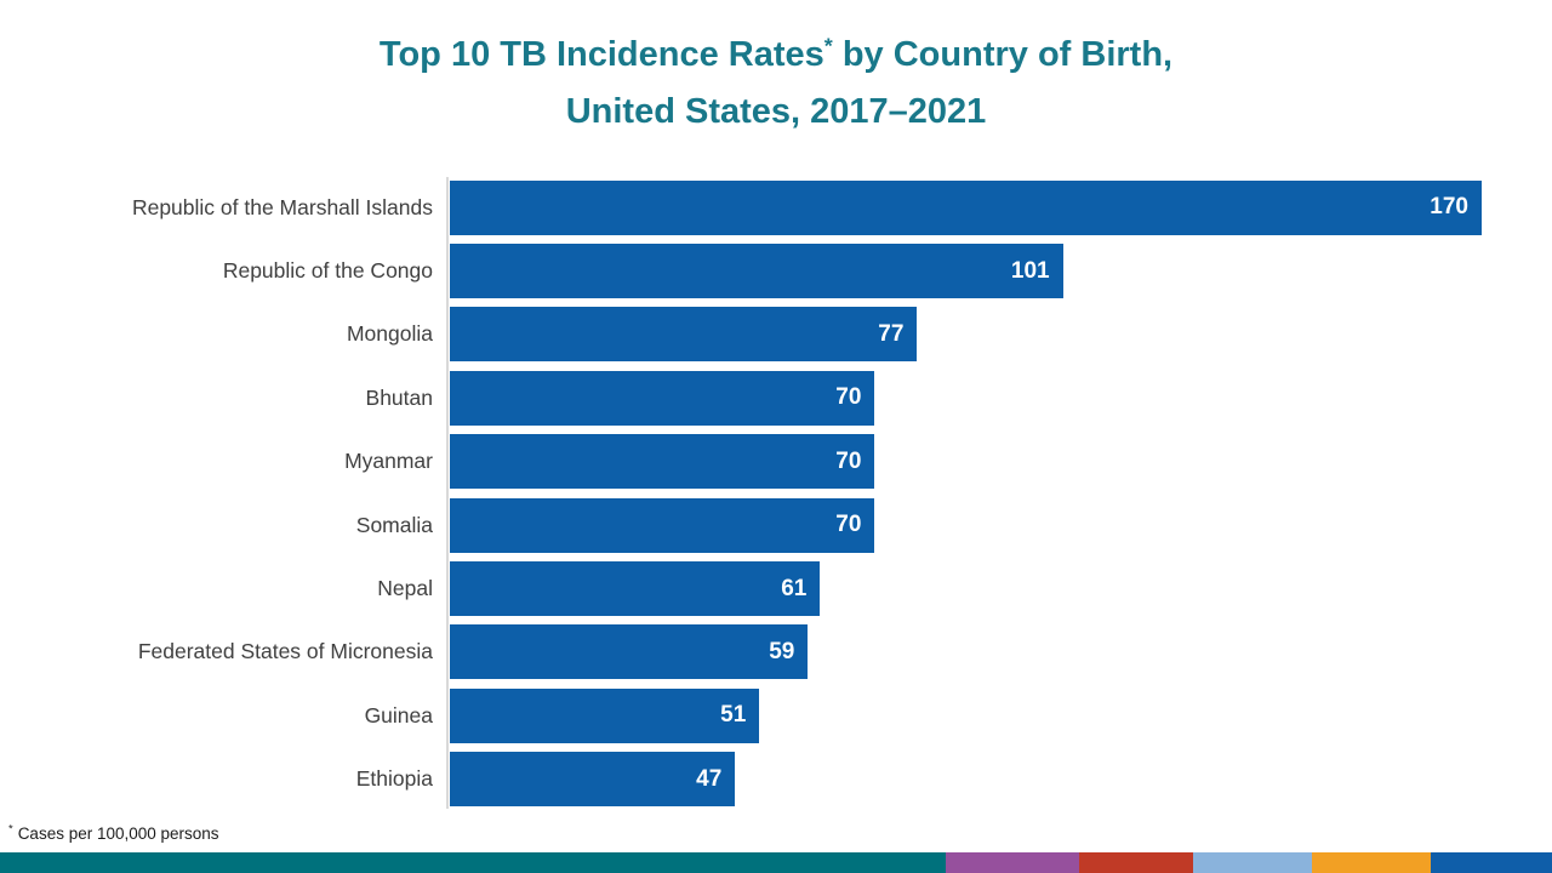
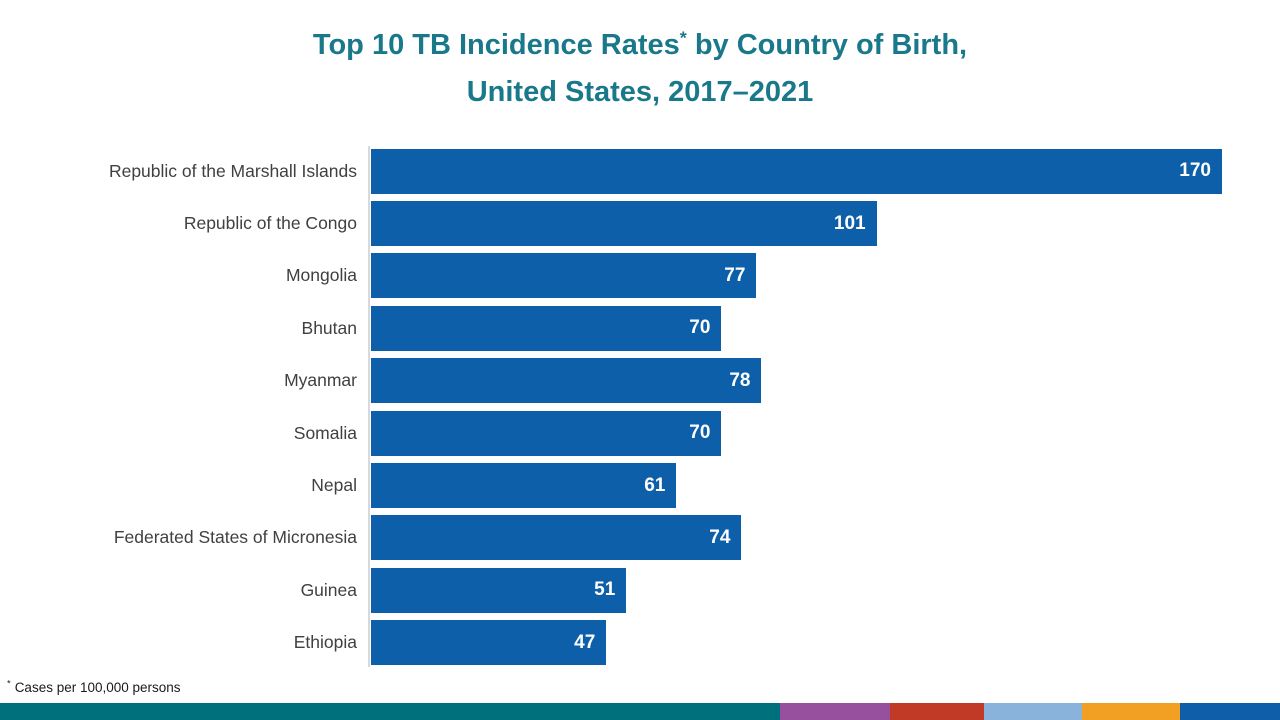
Myanmar: 70 -> 78
Federated States of Micronesia: 59 -> 74
